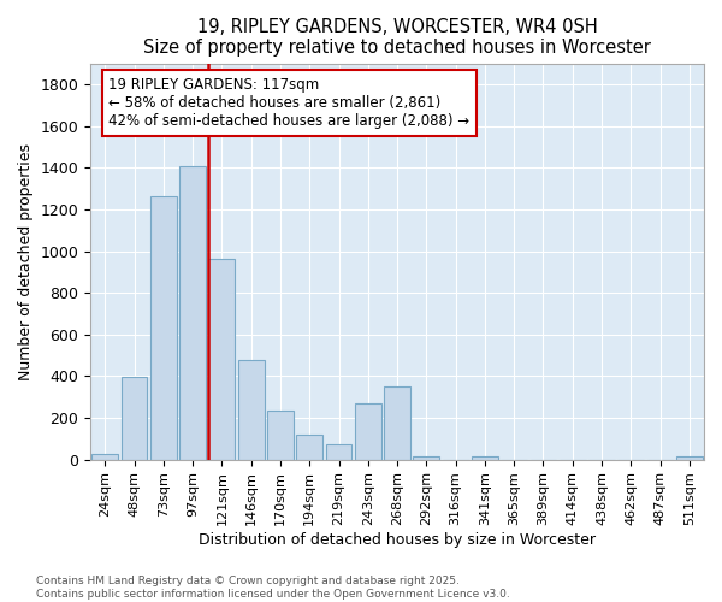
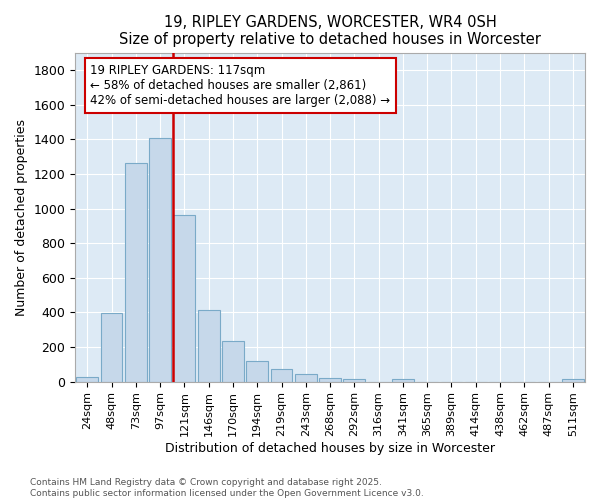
146sqm: 480 -> 420
243sqm: 270 -> 40
268sqm: 350 -> 20
